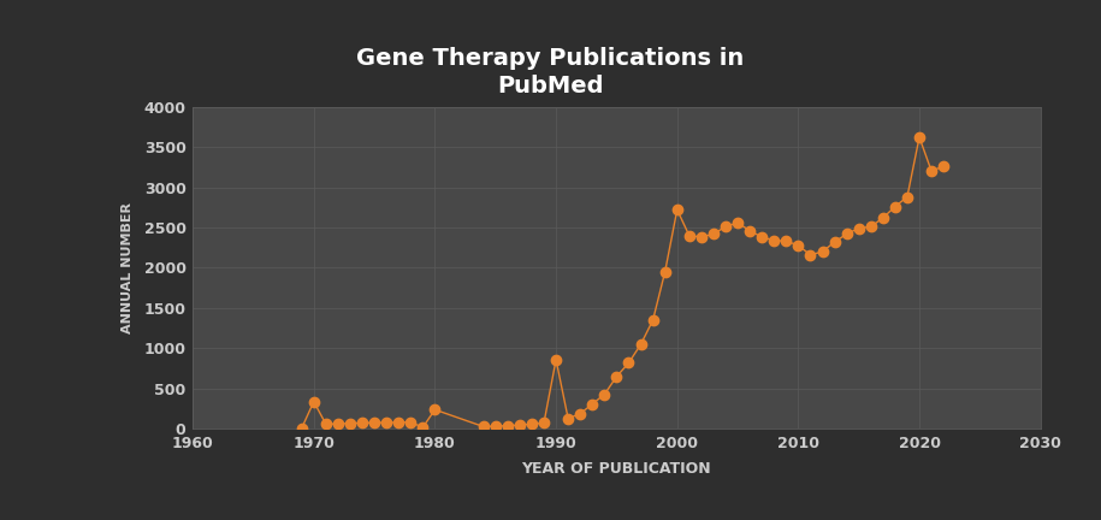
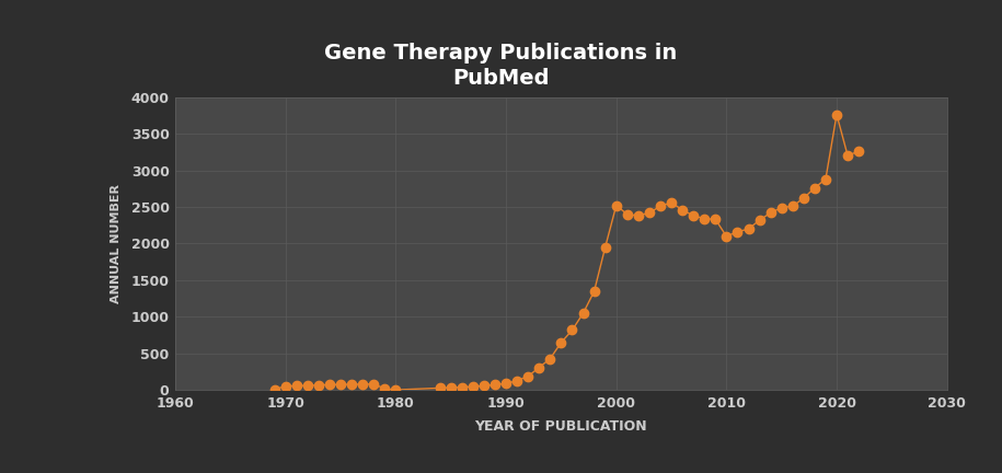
1970: 340 -> 60
1980: 240 -> 0
1990: 860 -> 90
2000: 2720 -> 2520
2010: 2280 -> 2100
2020: 3620 -> 3760
